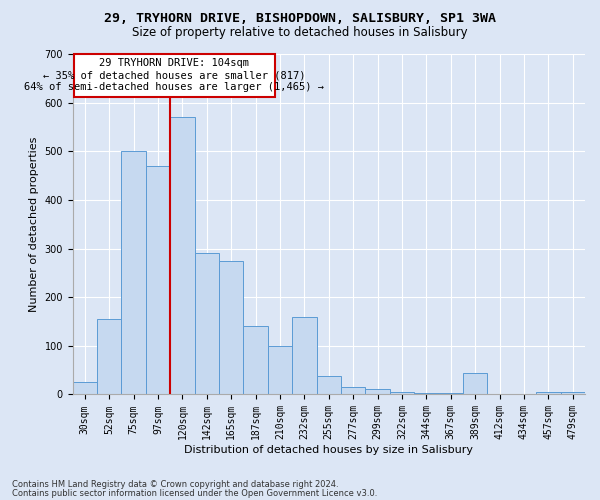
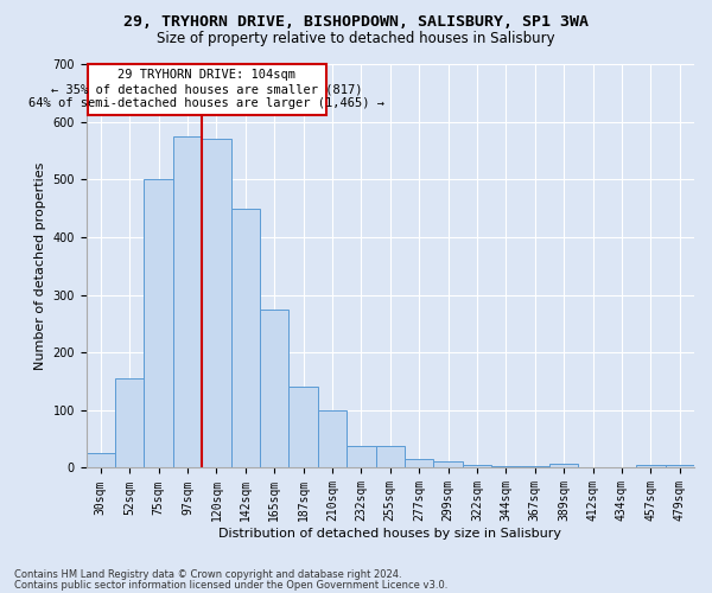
97sqm: 470 -> 575
142sqm: 290 -> 450
232sqm: 160 -> 37
389sqm: 45 -> 8
